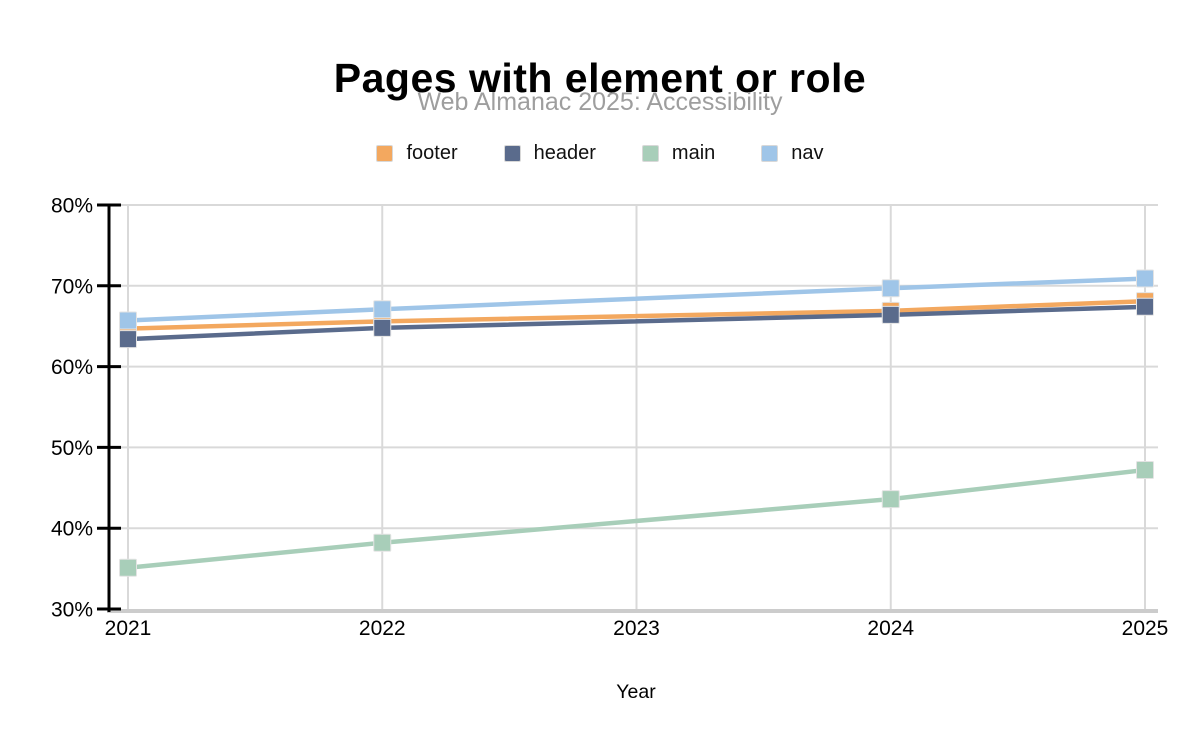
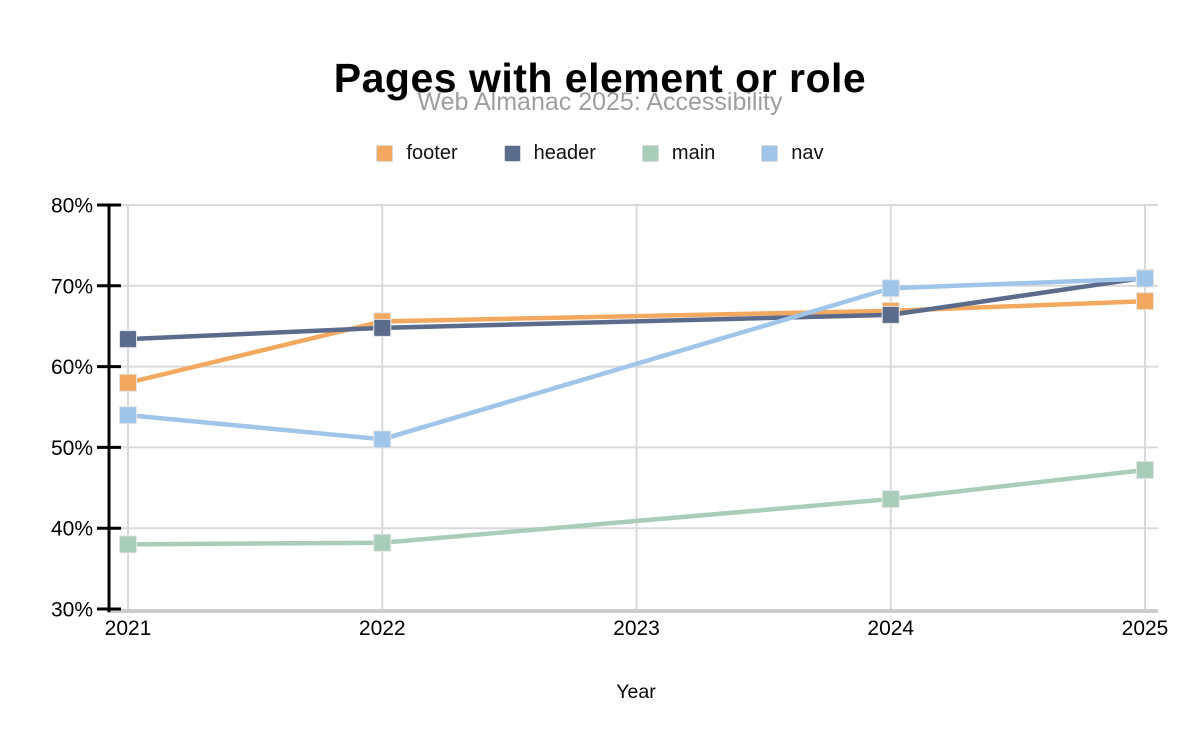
footer/2021: 65% -> 58%
main/2021: 35% -> 38%
nav/2021: 66% -> 54%
nav/2022: 67% -> 51%
header/2025: 67% -> 71%
